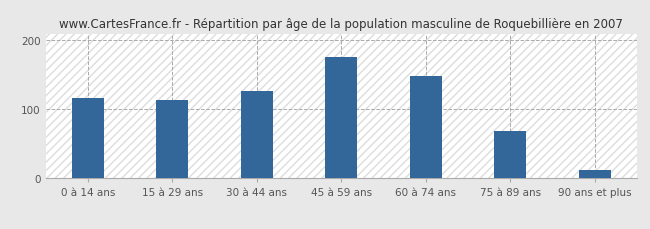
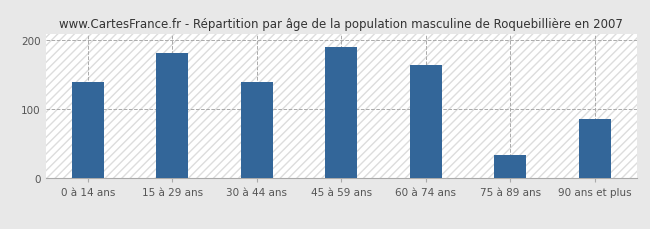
0 à 14 ans: 116 -> 140
15 à 29 ans: 114 -> 182
30 à 44 ans: 127 -> 140
45 à 59 ans: 176 -> 190
60 à 74 ans: 148 -> 164
75 à 89 ans: 68 -> 34
90 ans et plus: 12 -> 86
